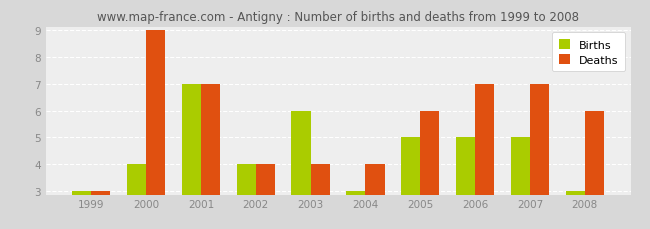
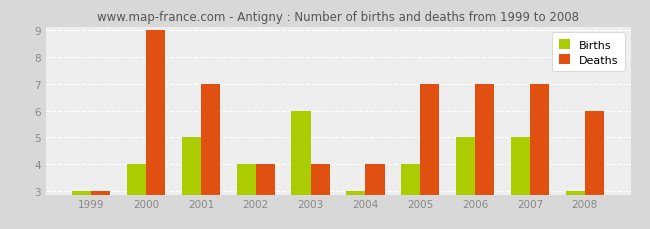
Births/2001: 7 -> 5
Births/2005: 5 -> 4
Deaths/2005: 6 -> 7
